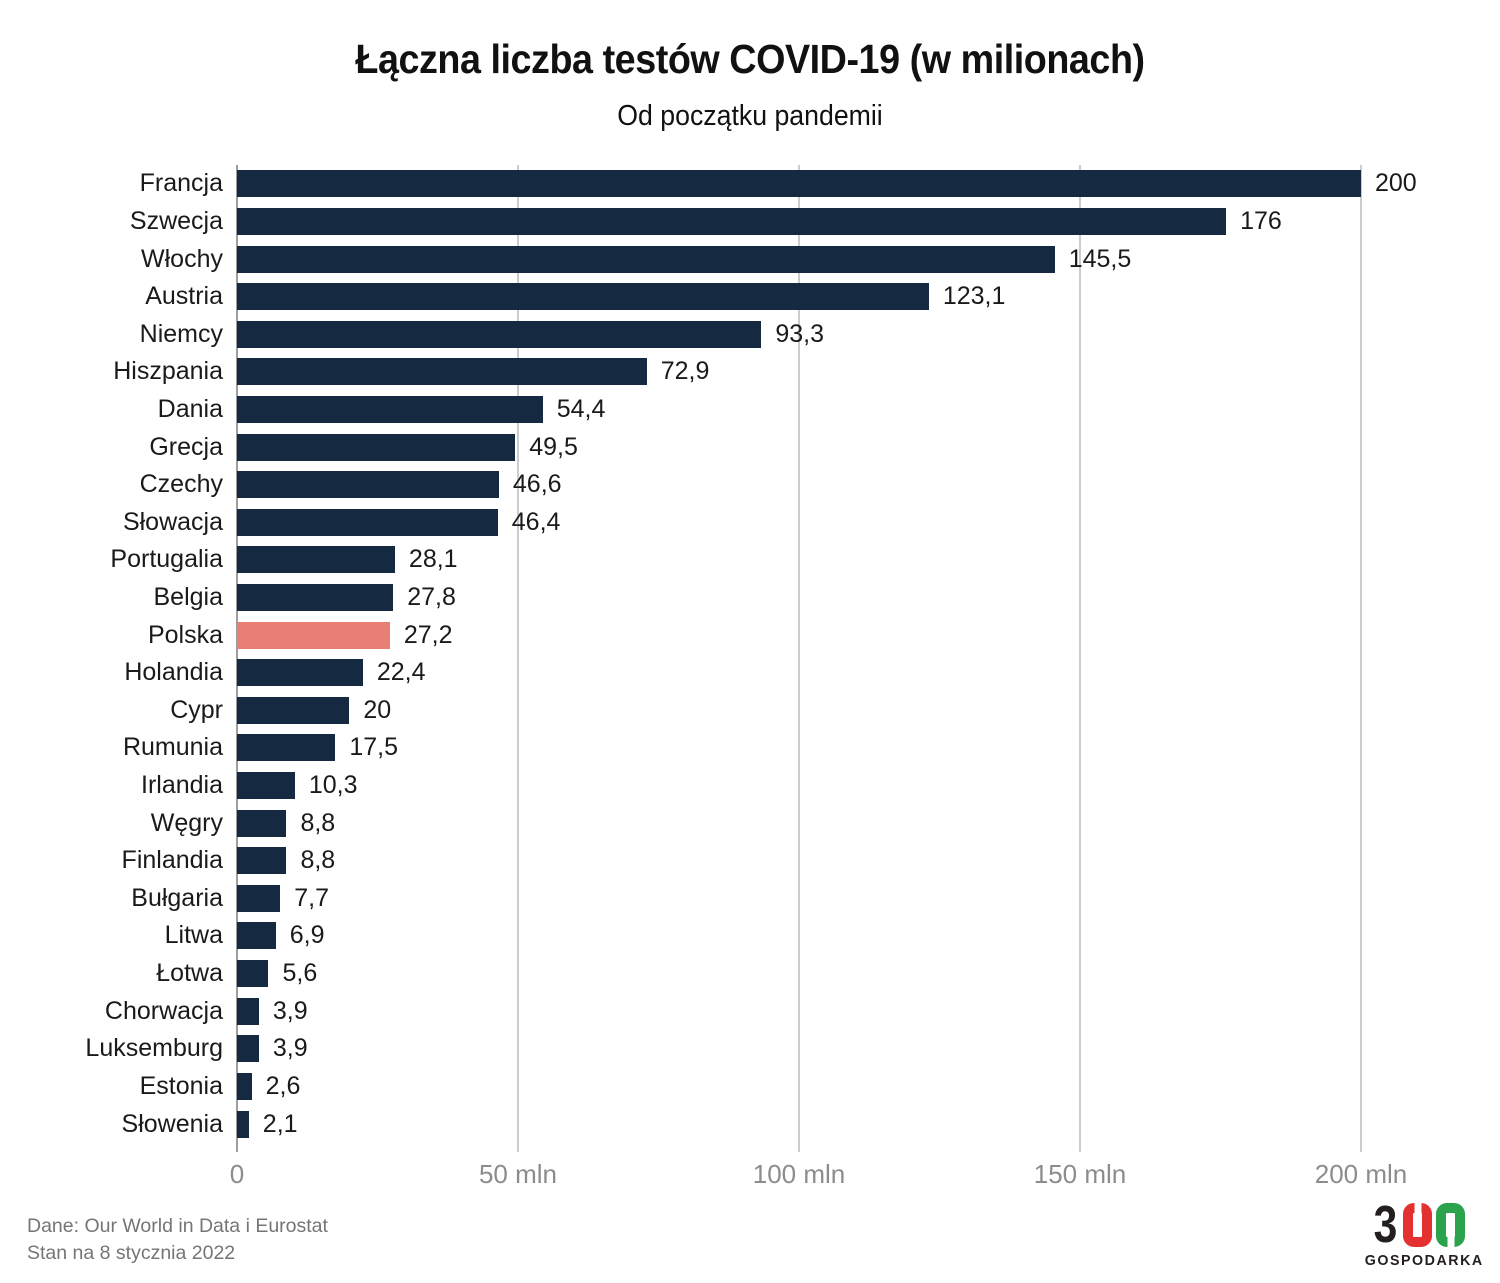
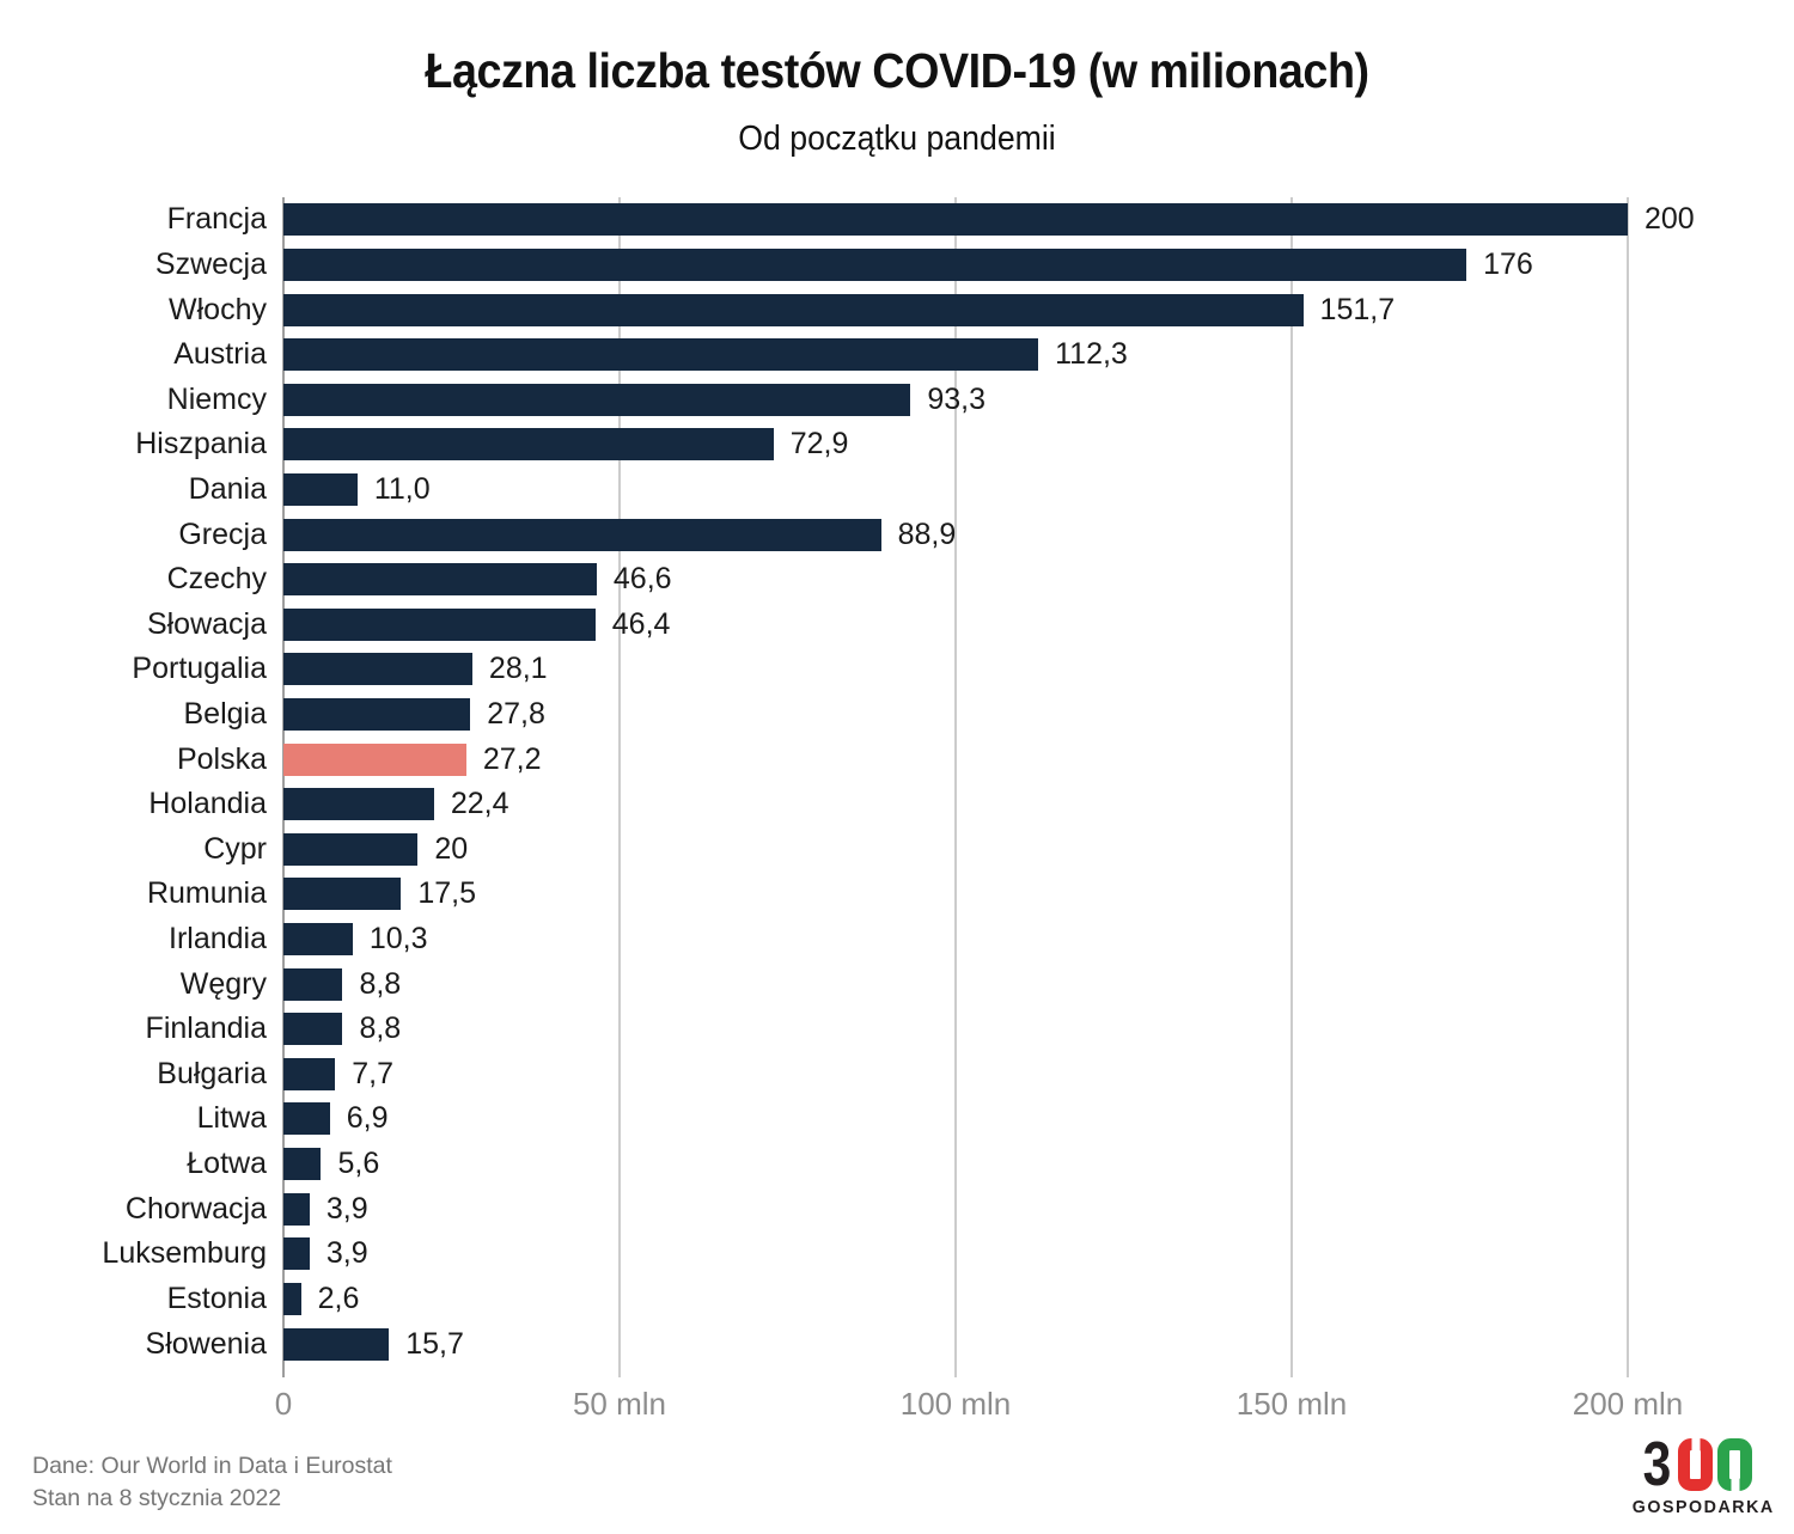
Włochy: 145,5 -> 151,7
Austria: 123,1 -> 112,3
Dania: 54,4 -> 11,0
Grecja: 49,5 -> 88,9
Słowenia: 2,1 -> 15,7
